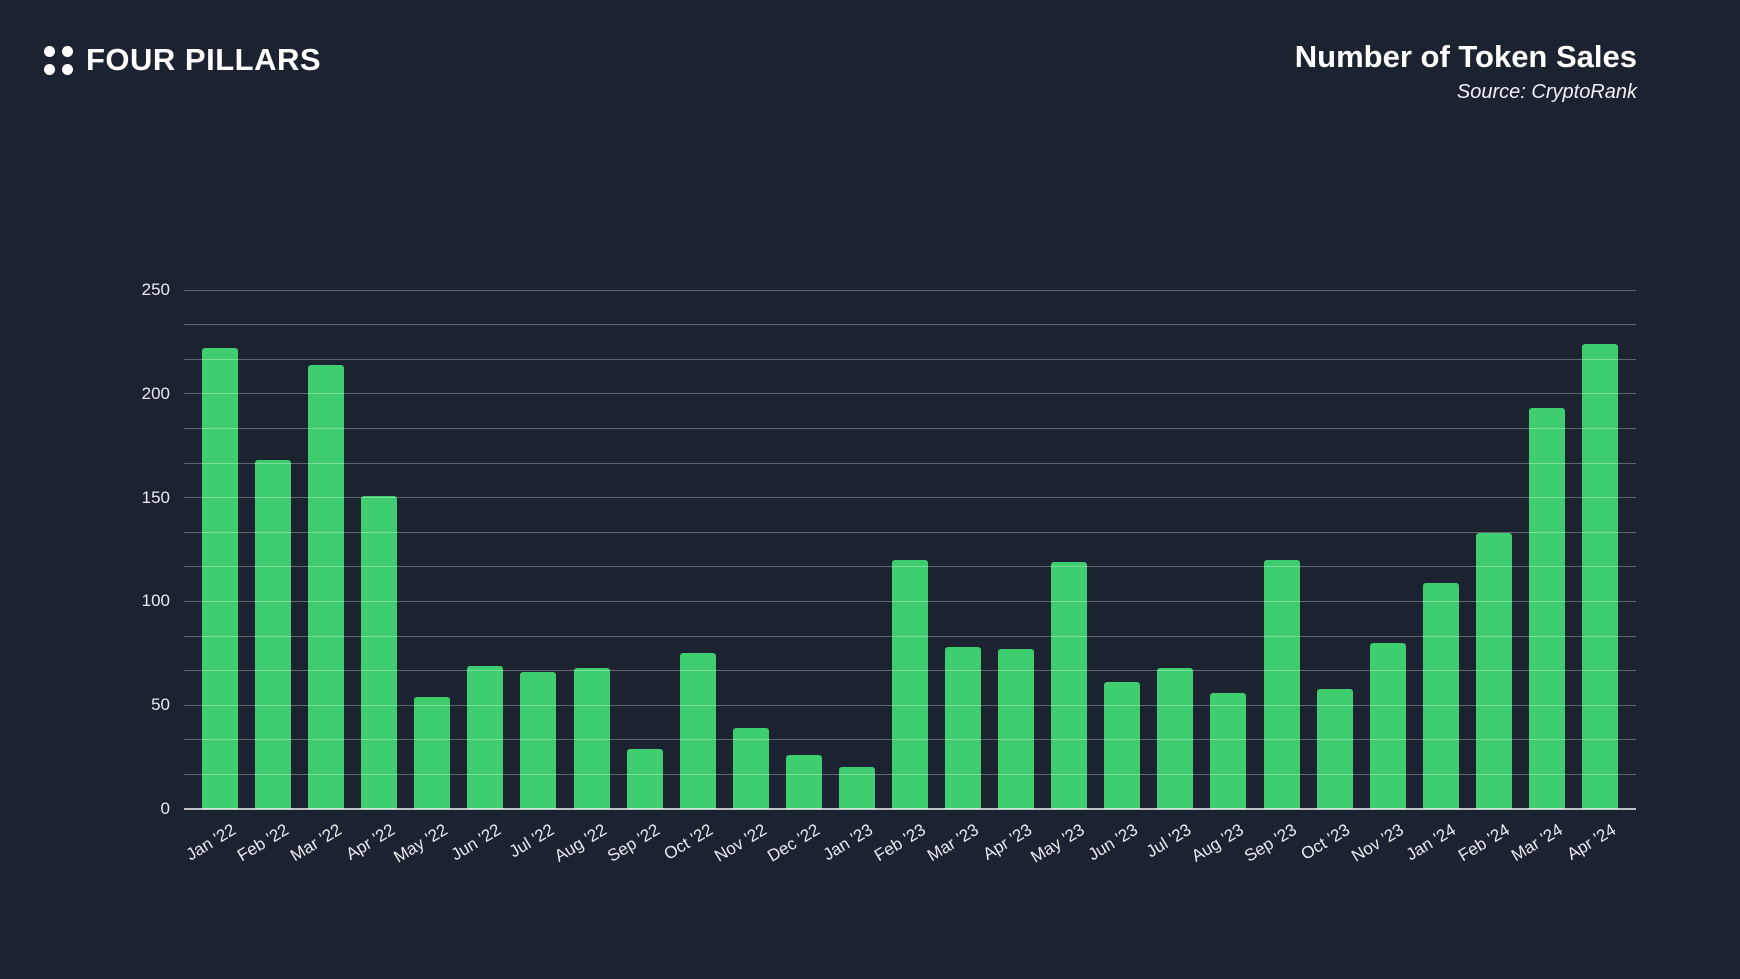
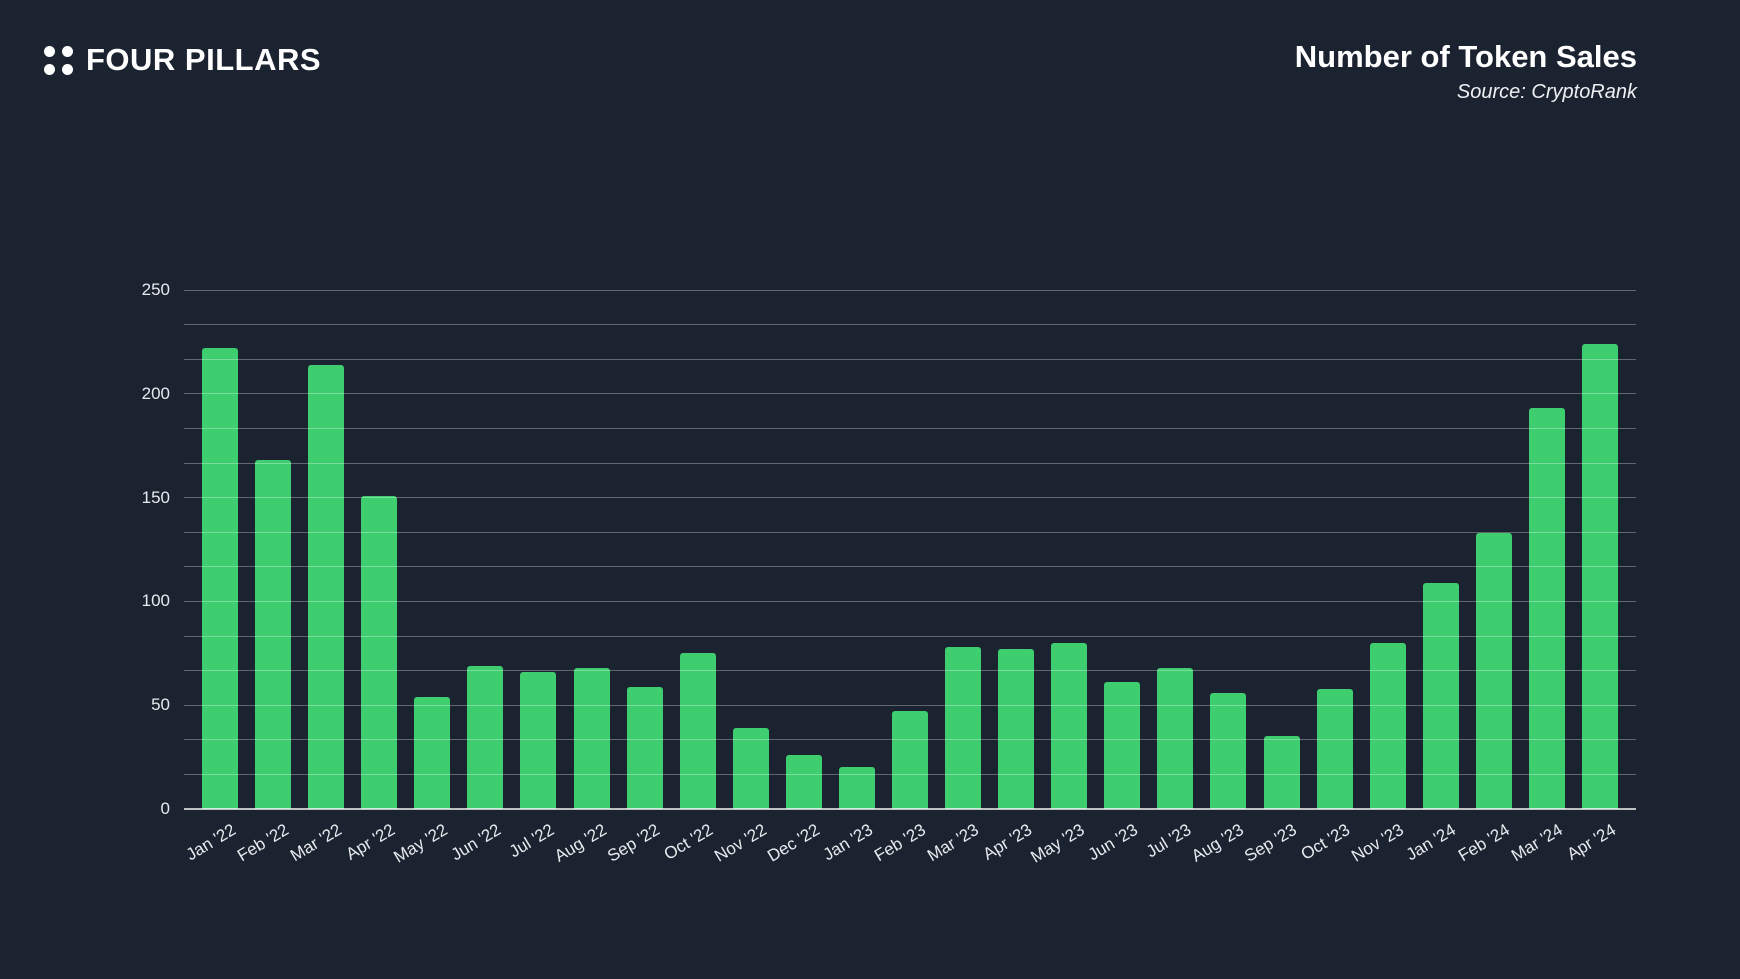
Sep '22: 29 -> 59
Feb '23: 120 -> 47
May '23: 119 -> 80
Sep '23: 120 -> 35
